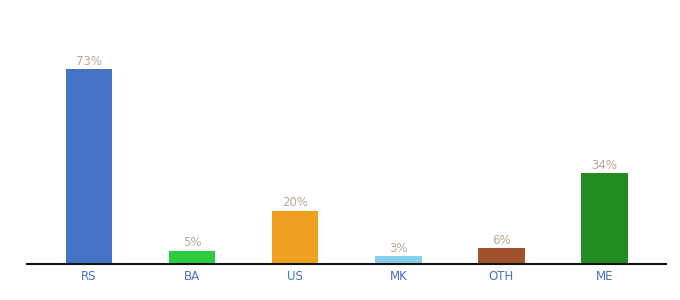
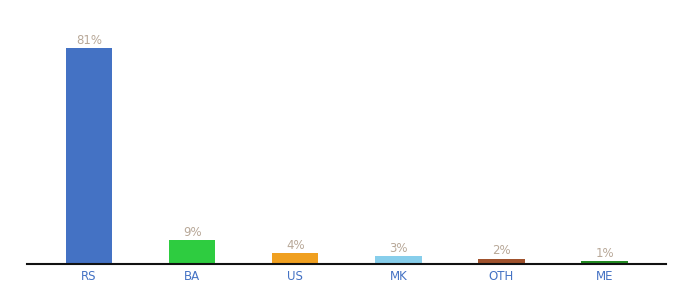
RS: 73% -> 81%
BA: 5% -> 9%
US: 20% -> 4%
OTH: 6% -> 2%
ME: 34% -> 1%
